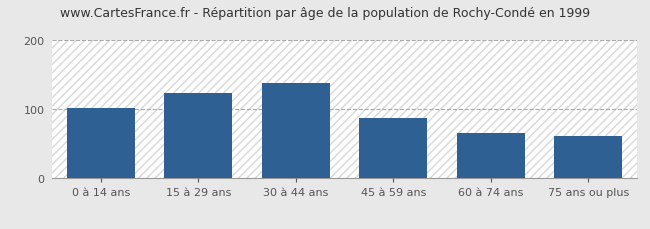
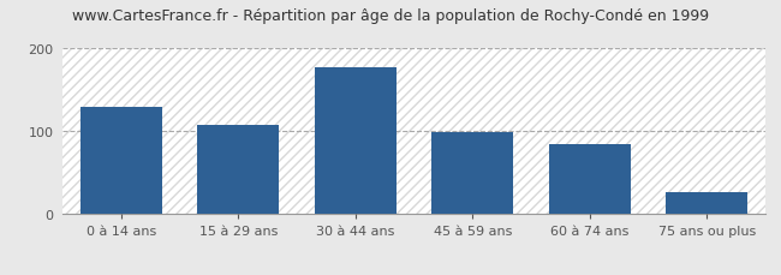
0 à 14 ans: 102 -> 130
15 à 29 ans: 124 -> 108
30 à 44 ans: 138 -> 178
45 à 59 ans: 88 -> 99
60 à 74 ans: 66 -> 85
75 ans ou plus: 62 -> 27
